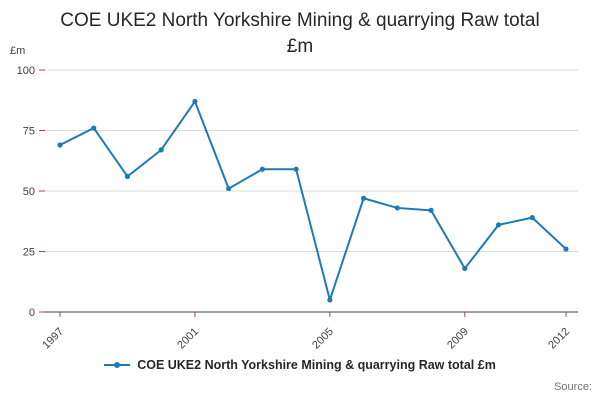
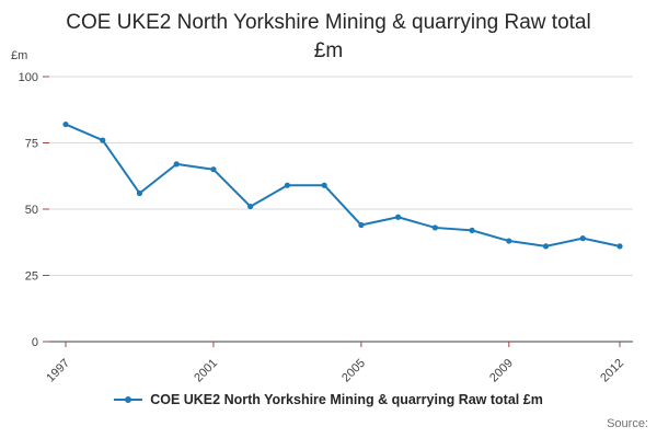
1997: 69 -> 82
2001: 87 -> 65
2005: 5 -> 44
2009: 18 -> 38
2012: 26 -> 36
